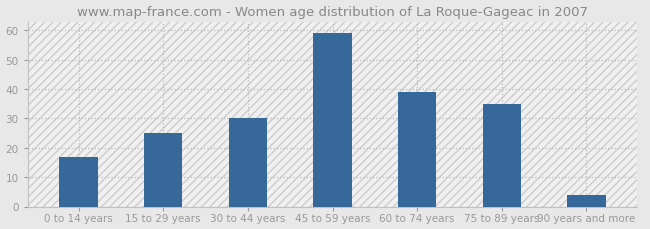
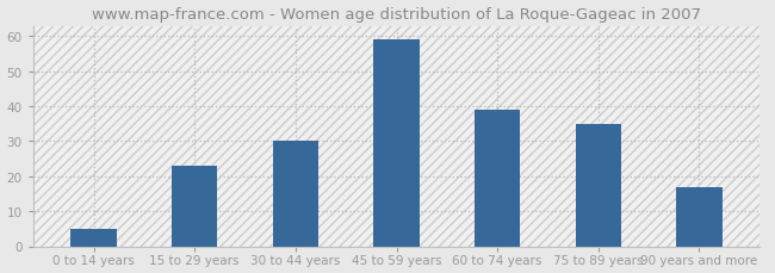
0 to 14 years: 17 -> 5
15 to 29 years: 25 -> 23
90 years and more: 4 -> 17
